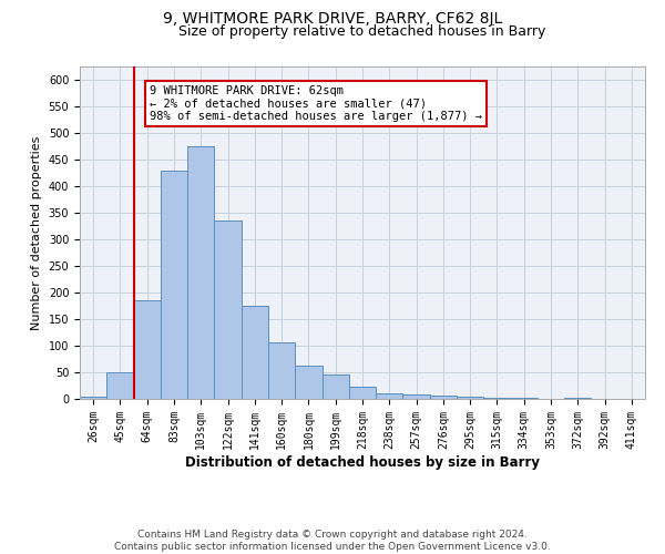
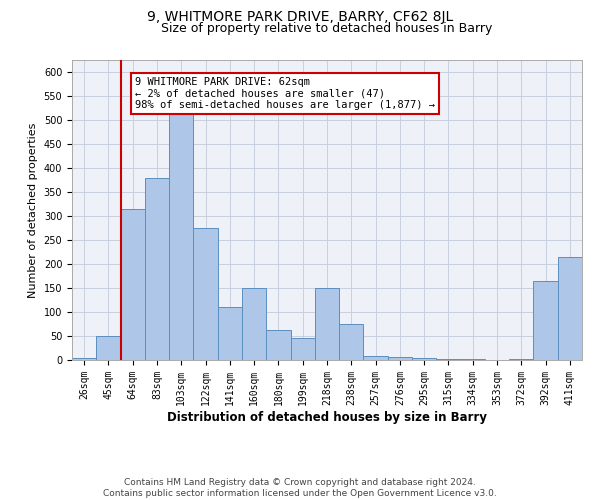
64sqm: 185 -> 315
83sqm: 430 -> 380
103sqm: 475 -> 515
122sqm: 335 -> 275
141sqm: 175 -> 110
160sqm: 107 -> 150
218sqm: 23 -> 150
238sqm: 11 -> 75
392sqm: 1 -> 165
411sqm: 1 -> 215
